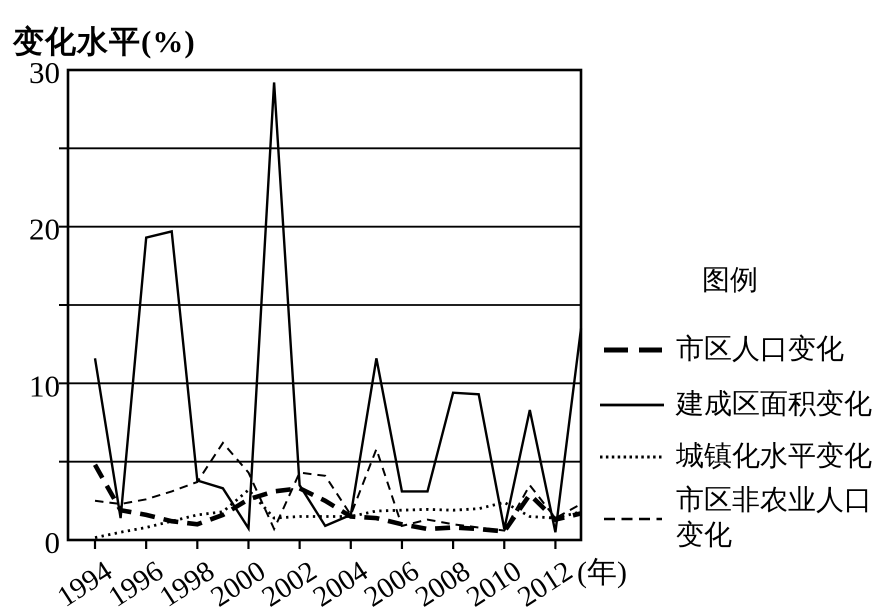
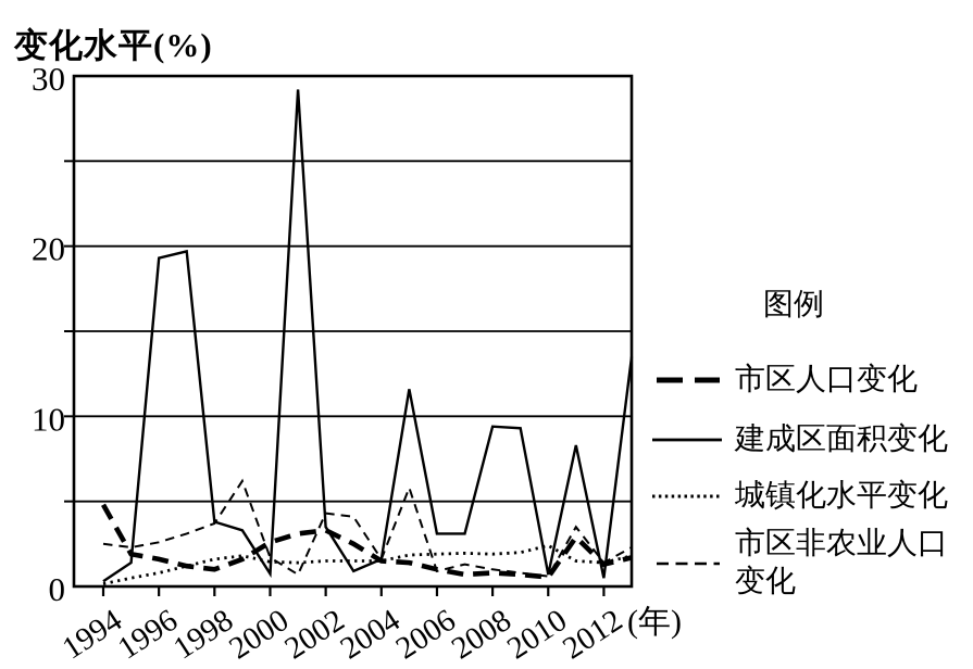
建成区面积变化/1994: 11.6 -> 0.3
城镇化水平变化/2000: 3.2 -> 1.4
市区非农业人口变化/2000: 4.3 -> 1.7
